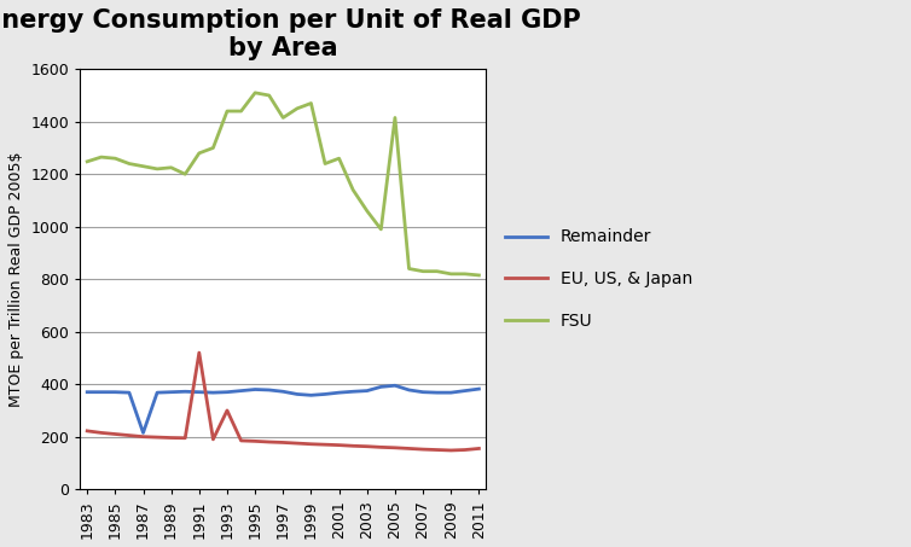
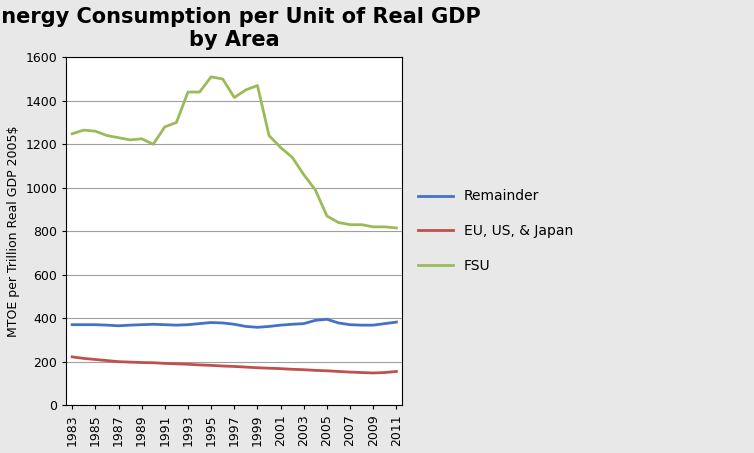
Remainder/1987: 215 -> 365
EU, US, & Japan/1991: 520 -> 192
EU, US, & Japan/1993: 300 -> 188
FSU/2001: 1260 -> 1185
FSU/2005: 1415 -> 870
